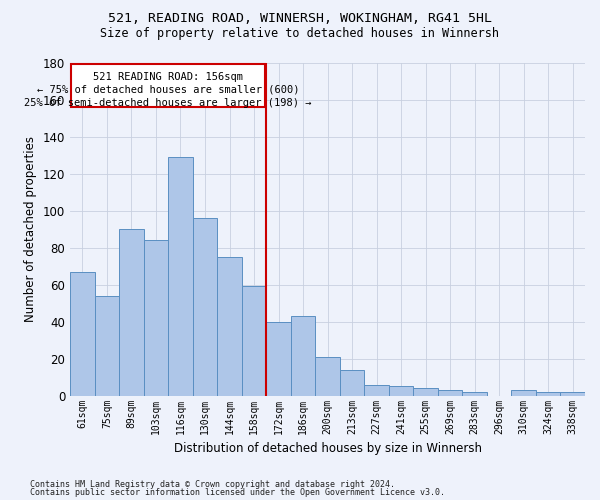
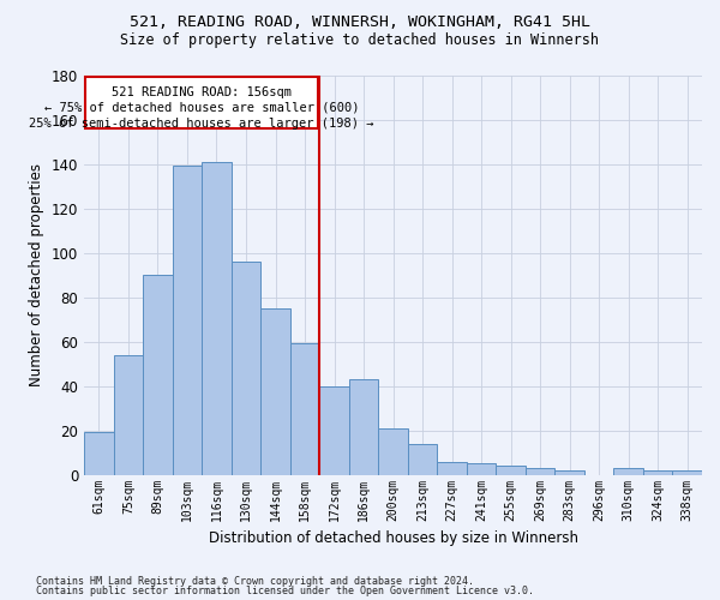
61sqm: 67 -> 19
103sqm: 84 -> 139
116sqm: 129 -> 141
